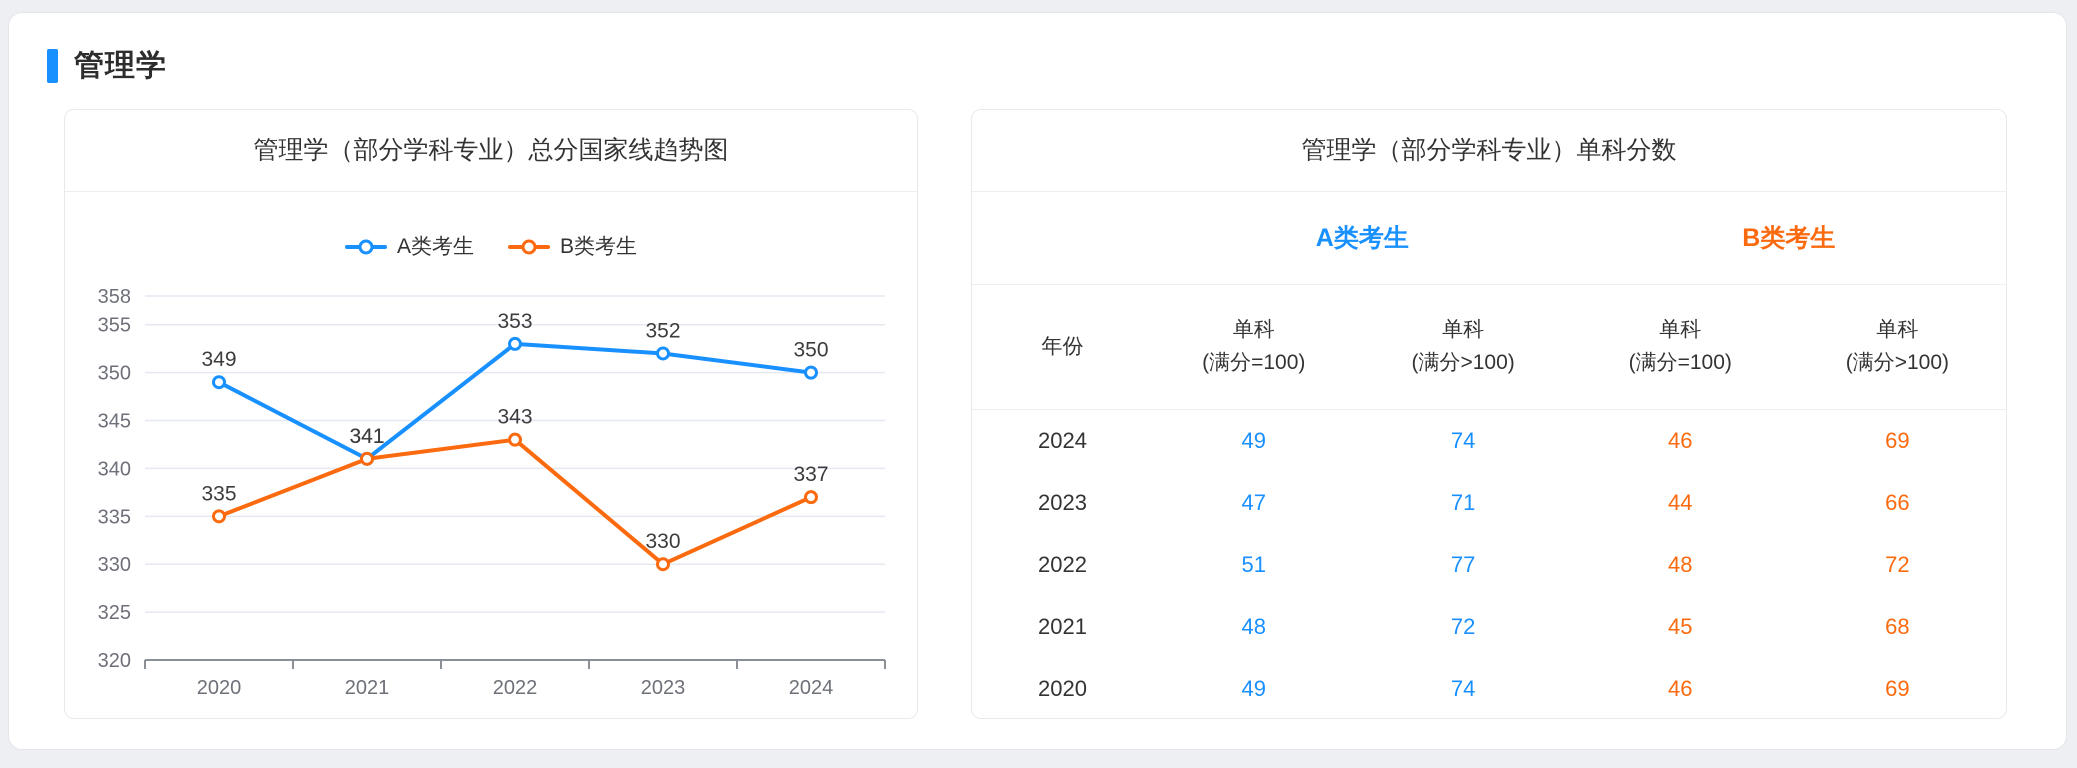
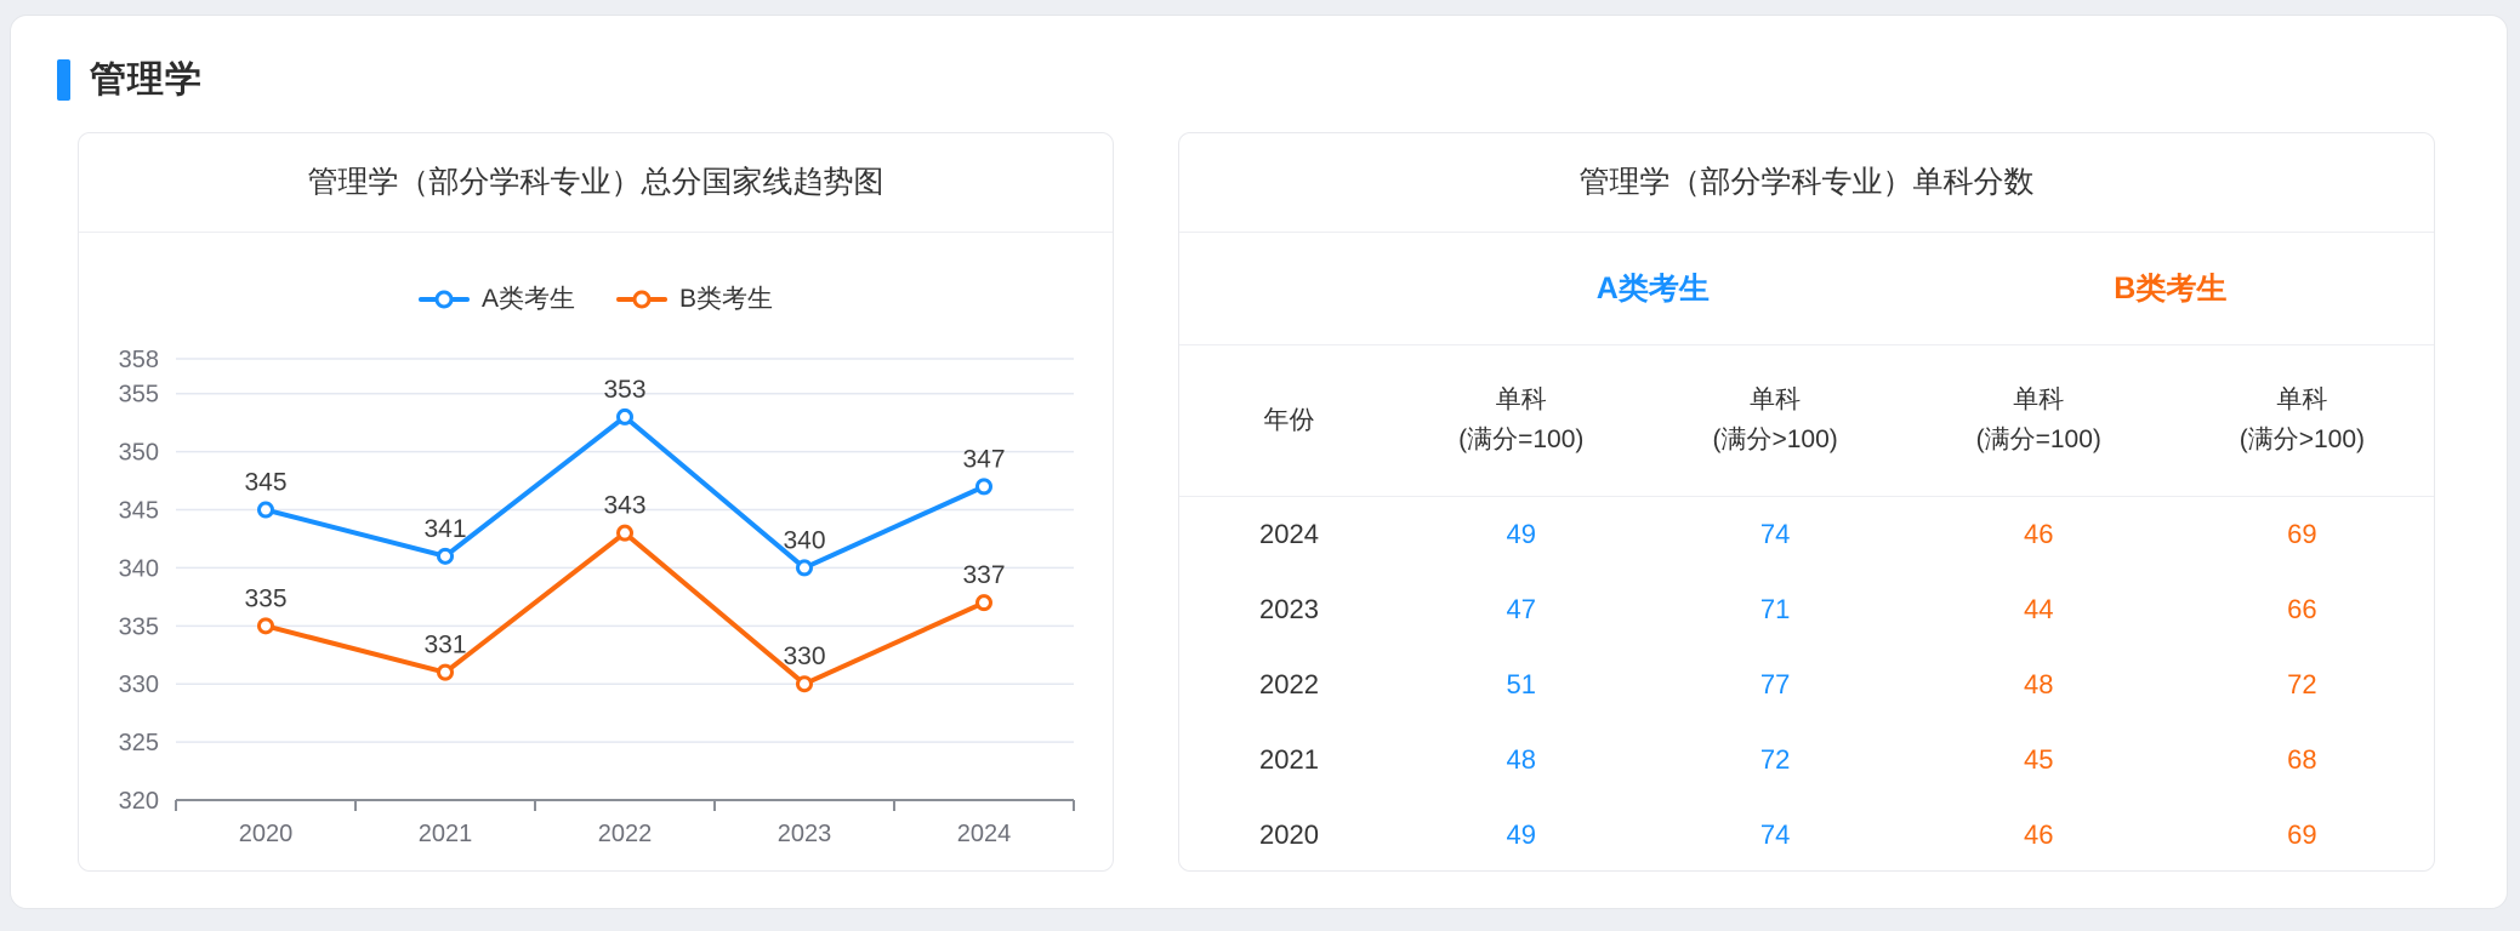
管理学（部分学科专业）总分国家线趋势图/A类考生/2020: 349 -> 345
管理学（部分学科专业）总分国家线趋势图/B类考生/2021: 341 -> 331
管理学（部分学科专业）总分国家线趋势图/A类考生/2023: 352 -> 340
管理学（部分学科专业）总分国家线趋势图/A类考生/2024: 350 -> 347
